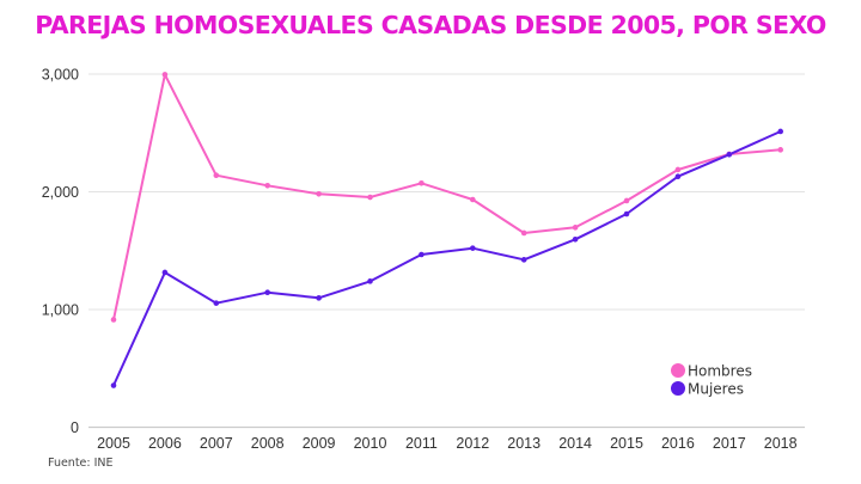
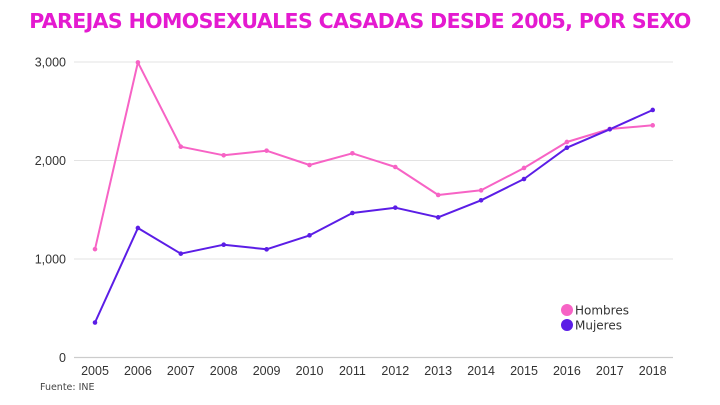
Hombres/2005: 900 -> 1100
Hombres/2009: 2000 -> 2100
